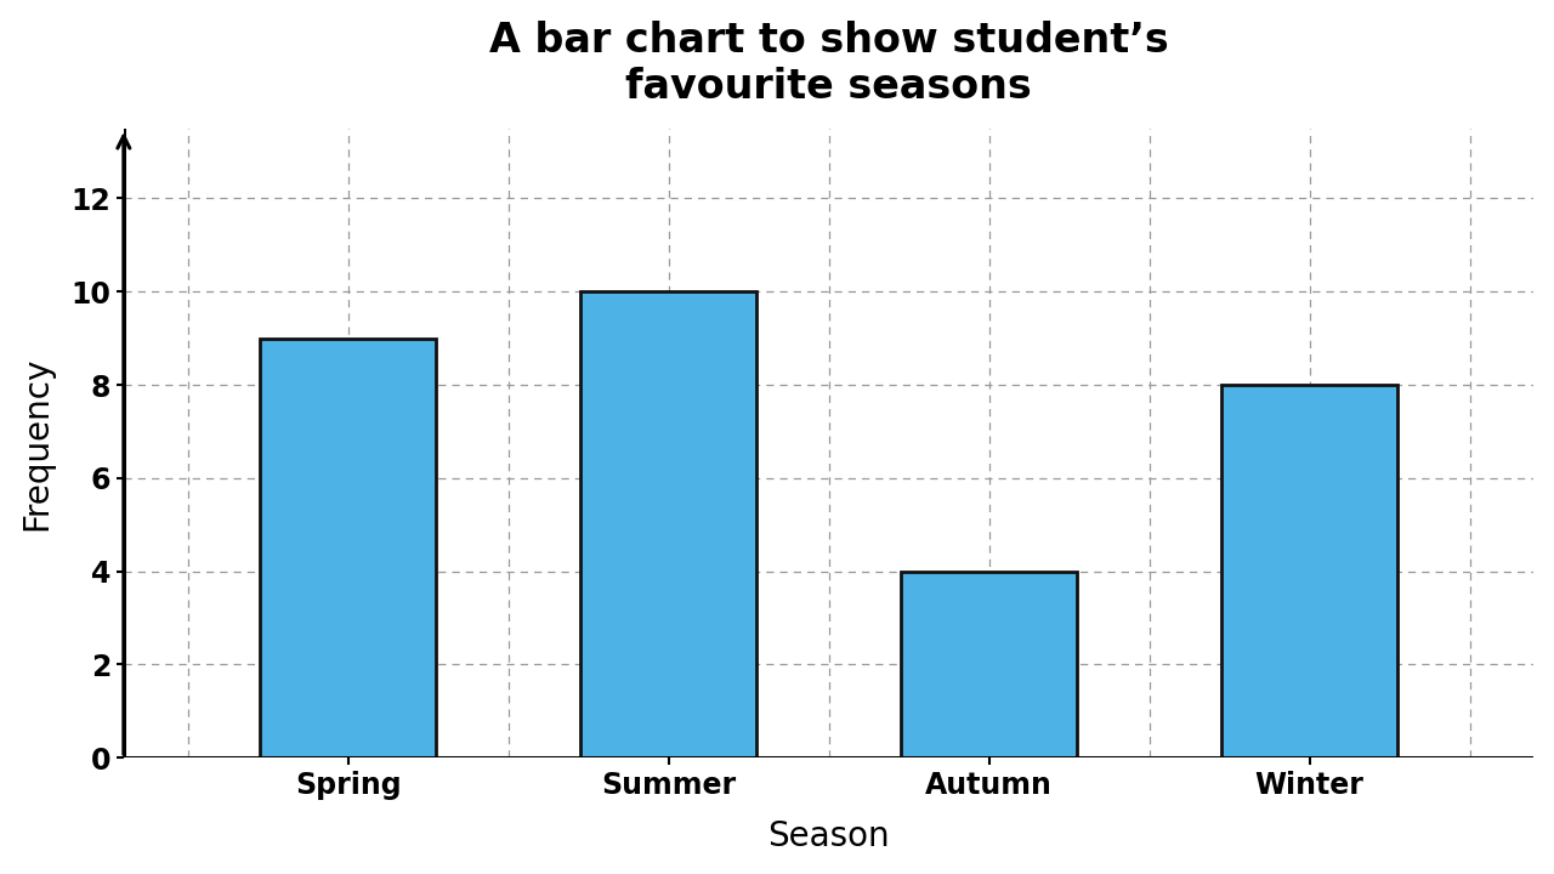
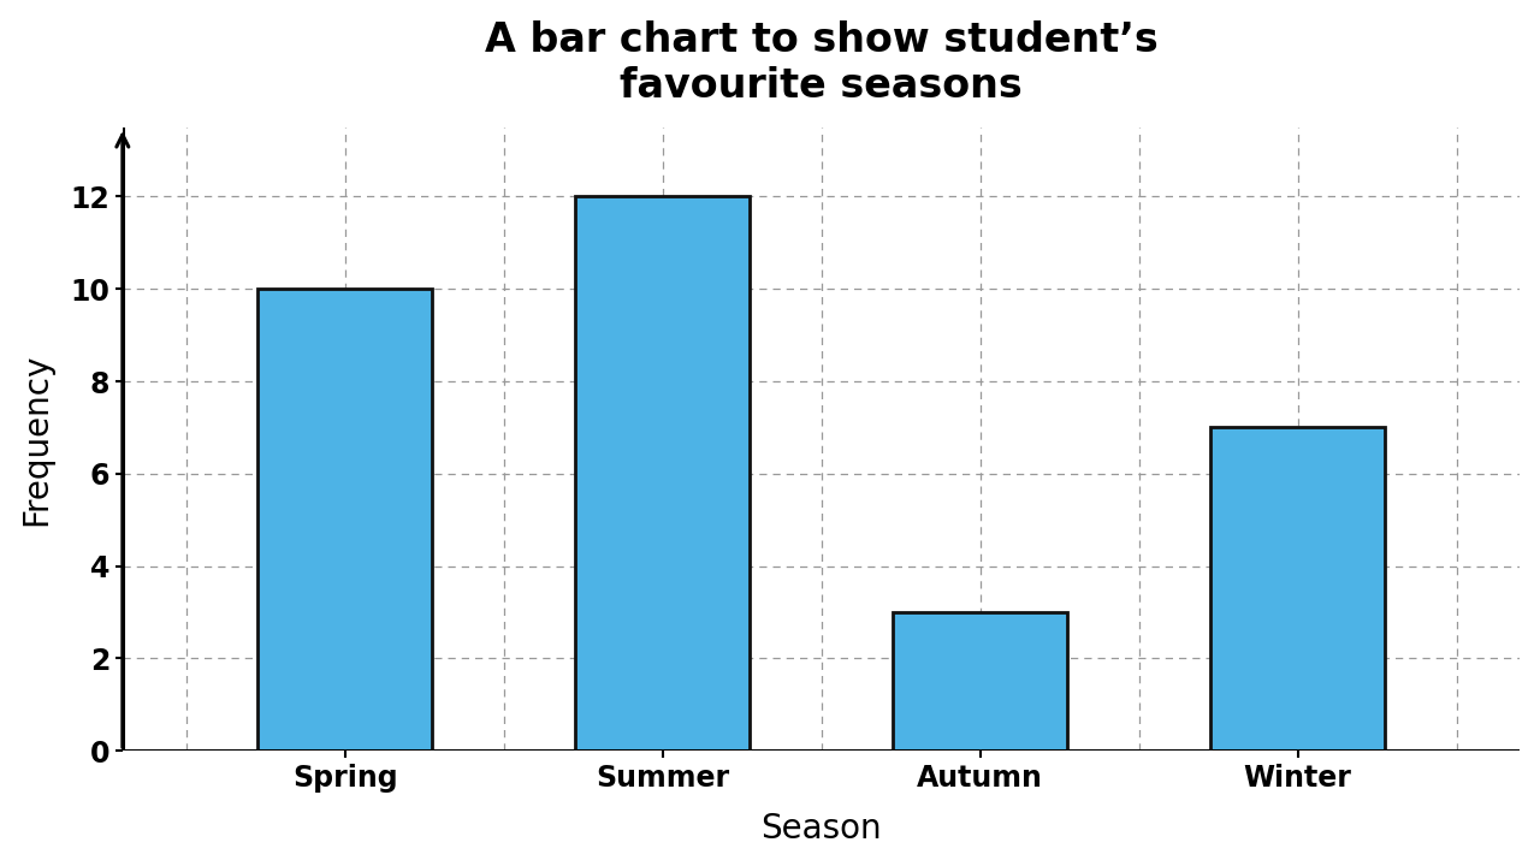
Spring: 9 -> 10
Summer: 10 -> 12
Autumn: 4 -> 3
Winter: 8 -> 7
